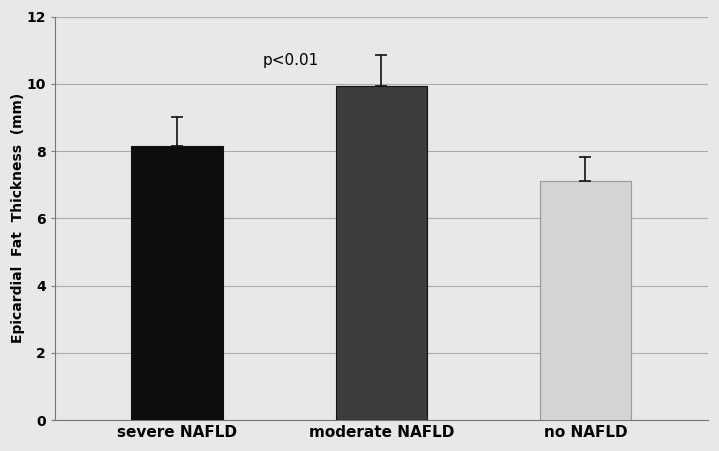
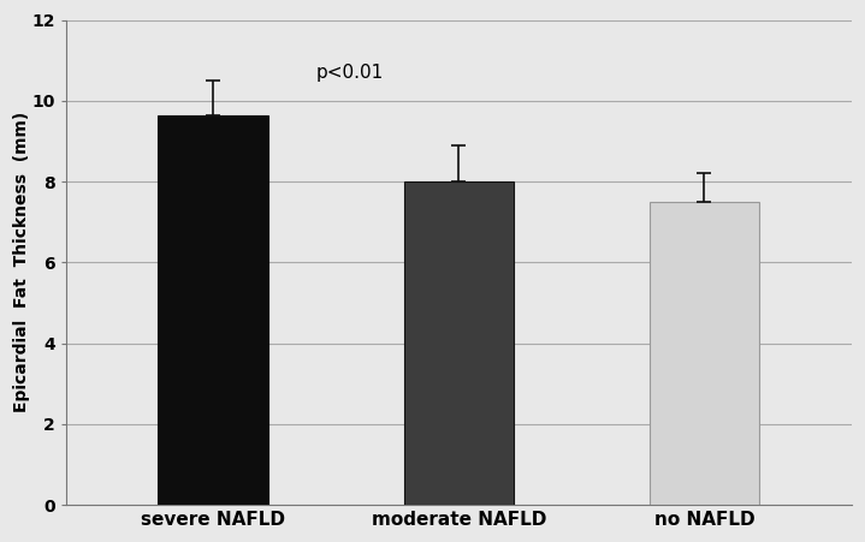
severe NAFLD: 8.15 -> 9.65
moderate NAFLD: 9.95 -> 8.00
no NAFLD: 7.10 -> 7.50
